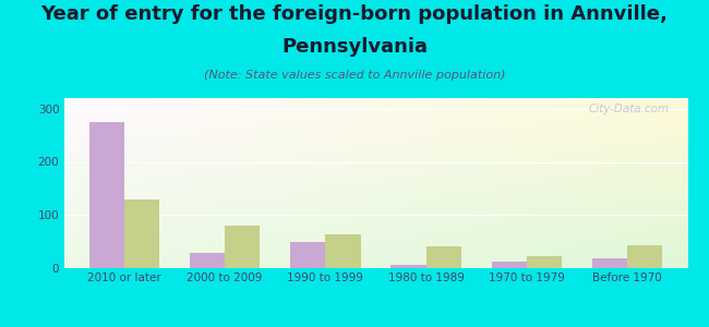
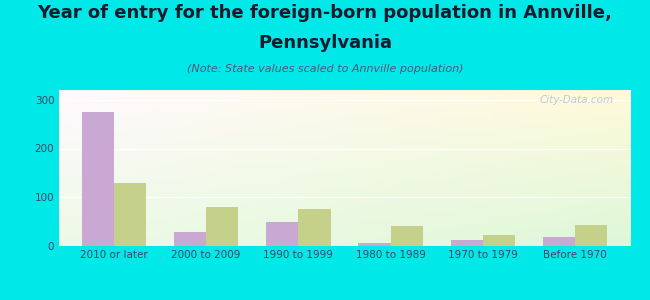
Pennsylvania/1990 to 1999: 63 -> 75
